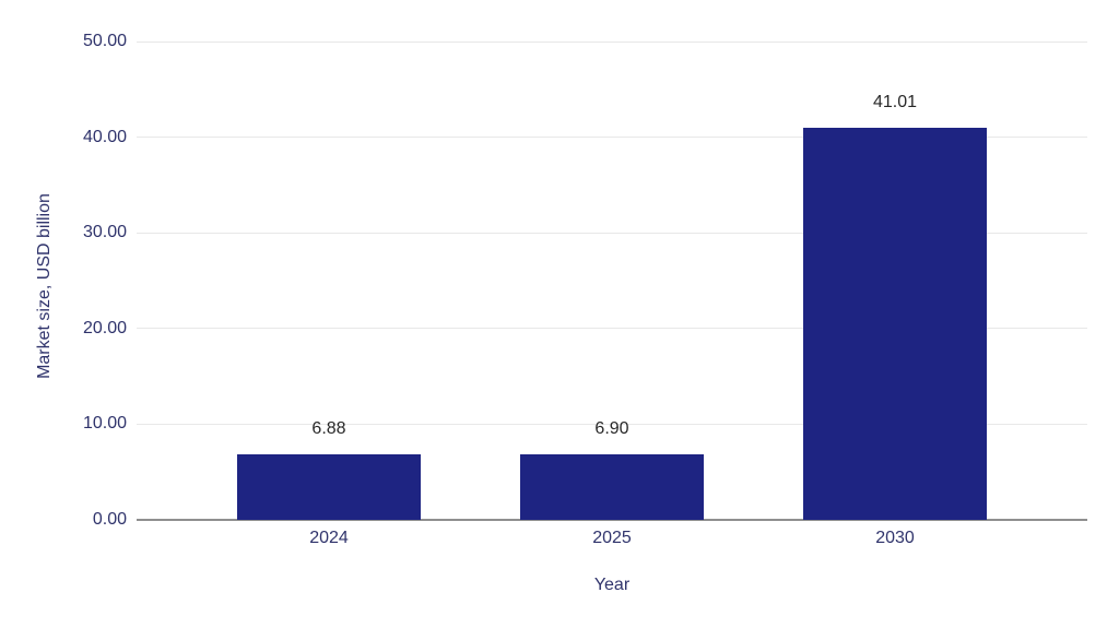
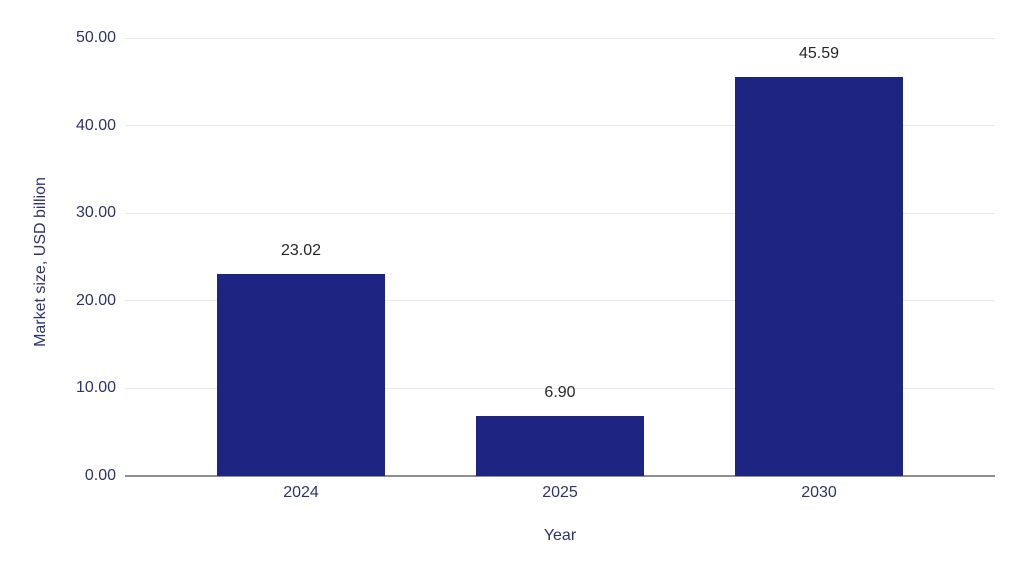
2024: 6.88 -> 23.02
2030: 41.01 -> 45.59
